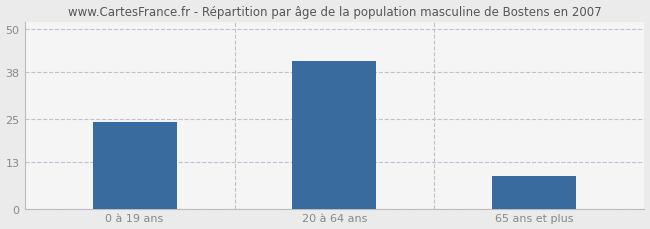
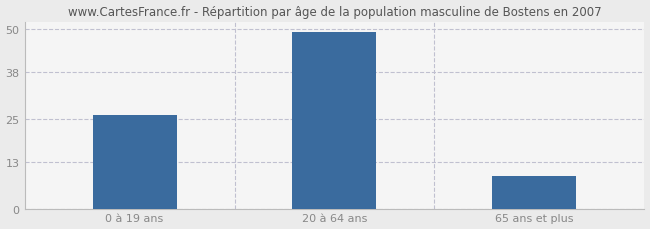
0 à 19 ans: 24 -> 26
20 à 64 ans: 41 -> 49
